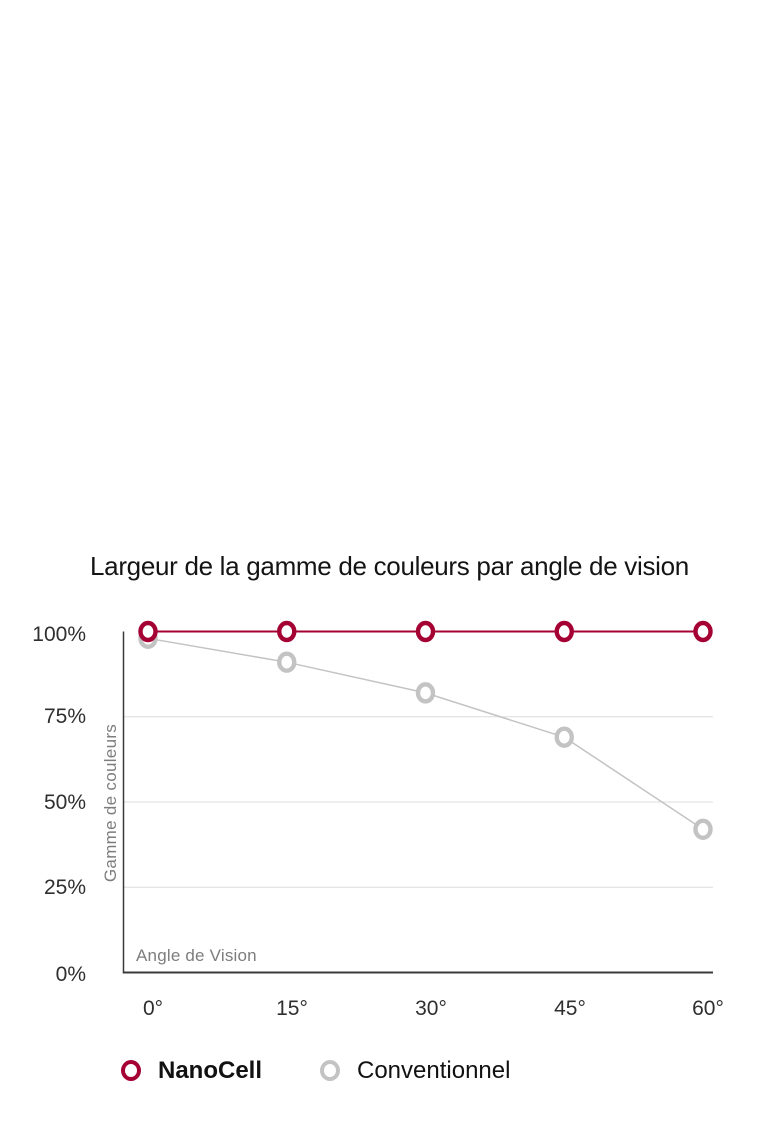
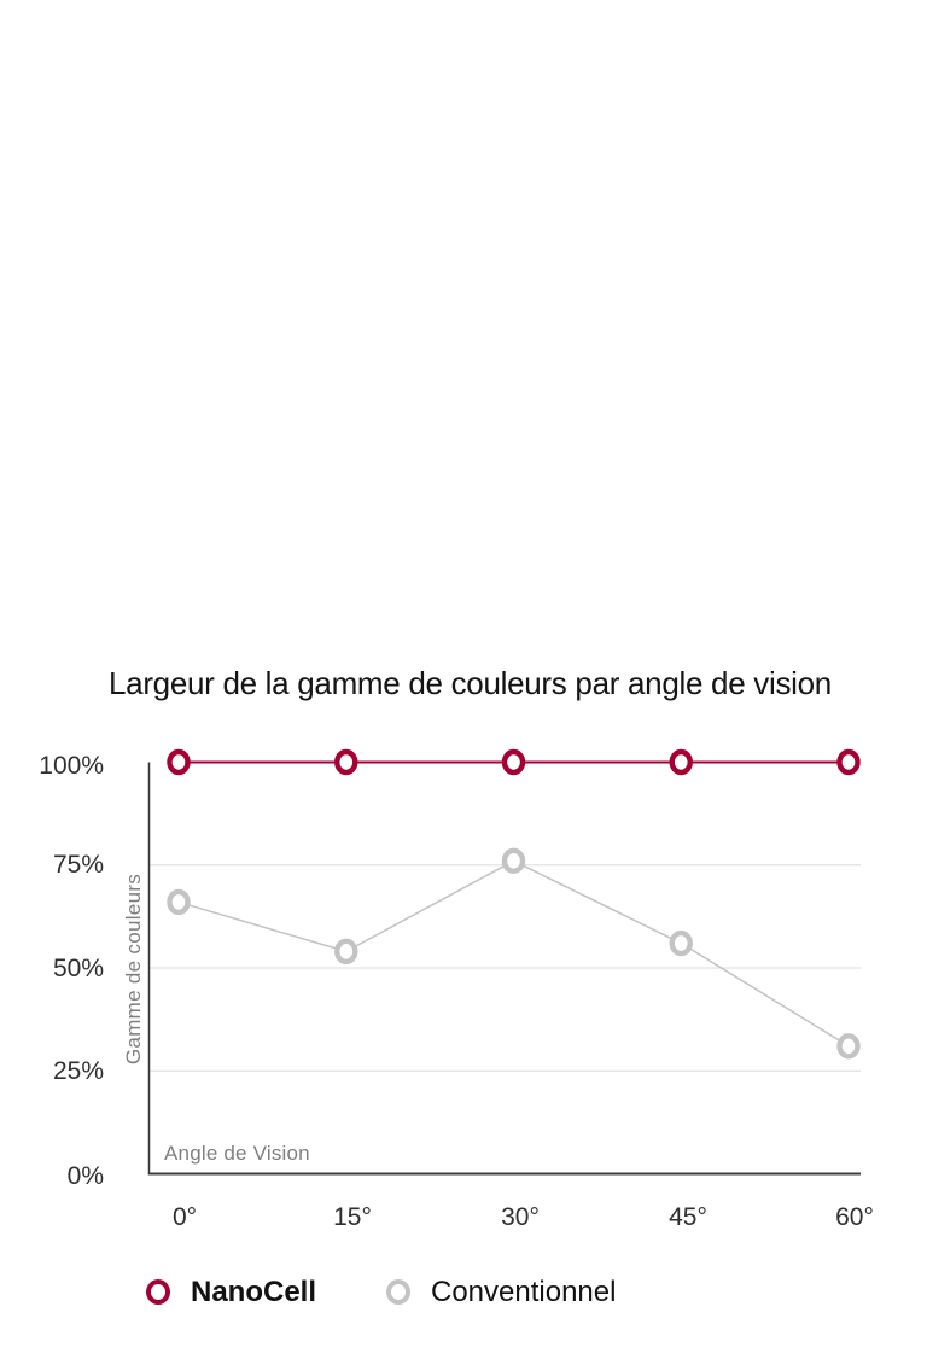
Conventionnel/0°: 98% -> 66%
Conventionnel/15°: 91% -> 54%
Conventionnel/30°: 82% -> 76%
Conventionnel/45°: 69% -> 56%
Conventionnel/60°: 42% -> 31%
